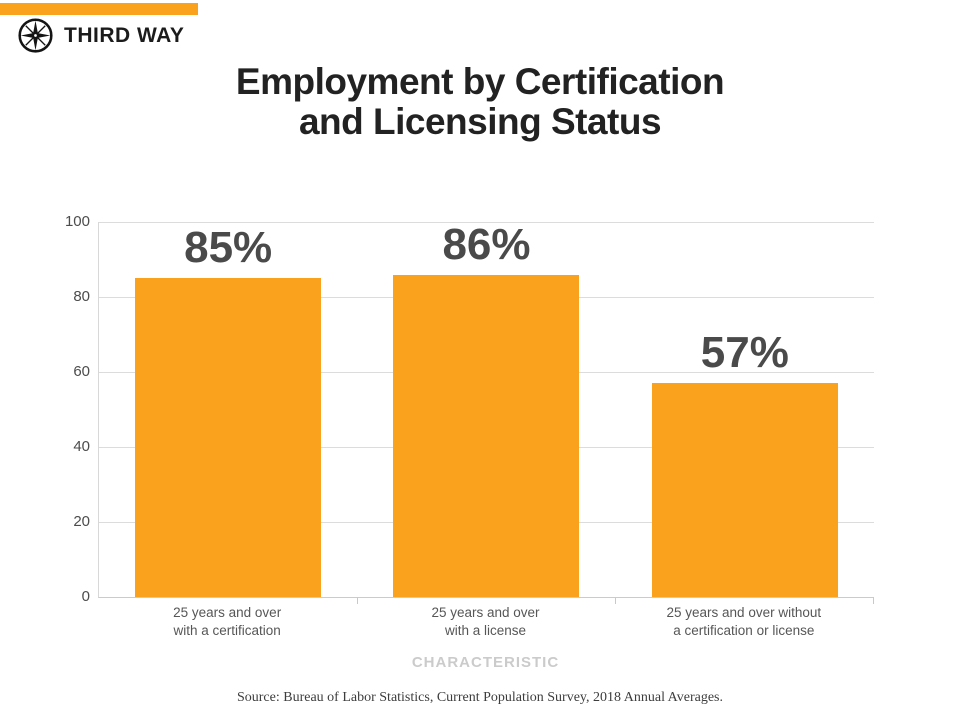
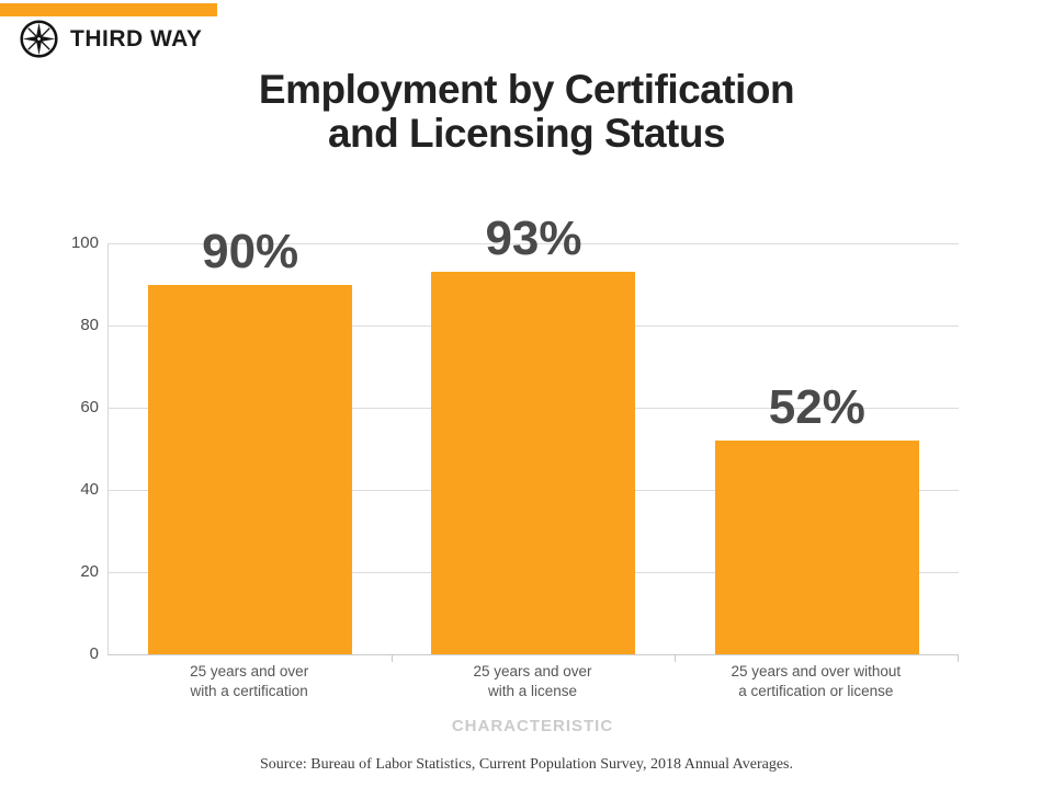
25 years and over with a certification: 85% -> 90%
25 years and over with a license: 86% -> 93%
25 years and over without a certification or license: 57% -> 52%
